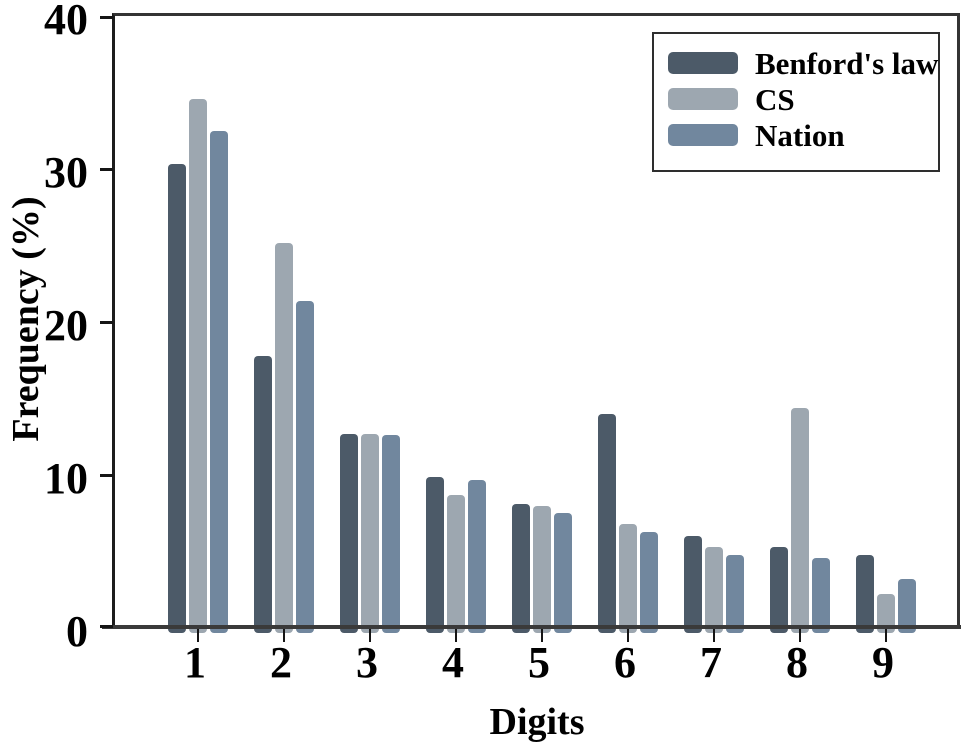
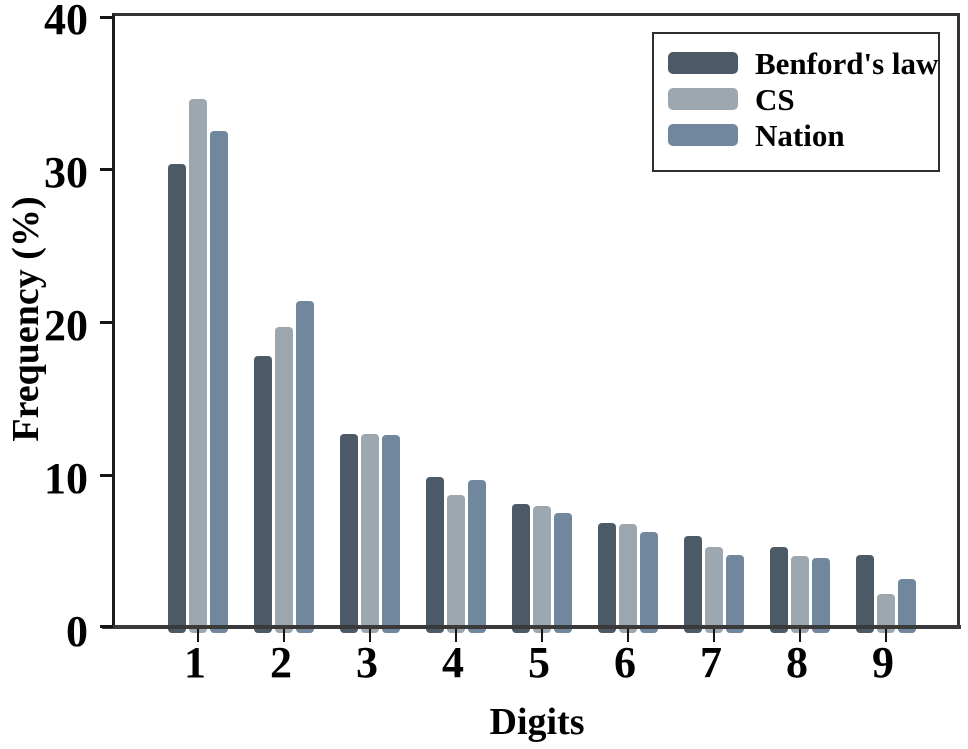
CS/2: 25.0 -> 19.5
Benford's law/6: 13.8 -> 6.7
CS/8: 14.2 -> 4.5
